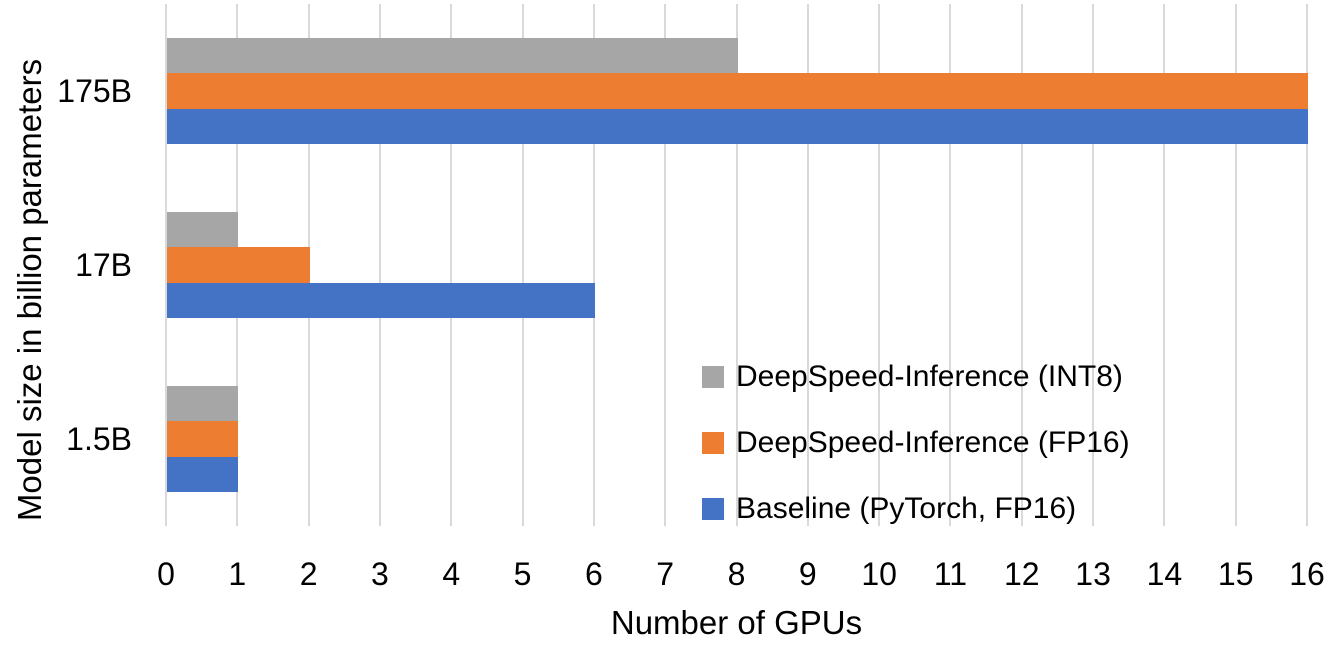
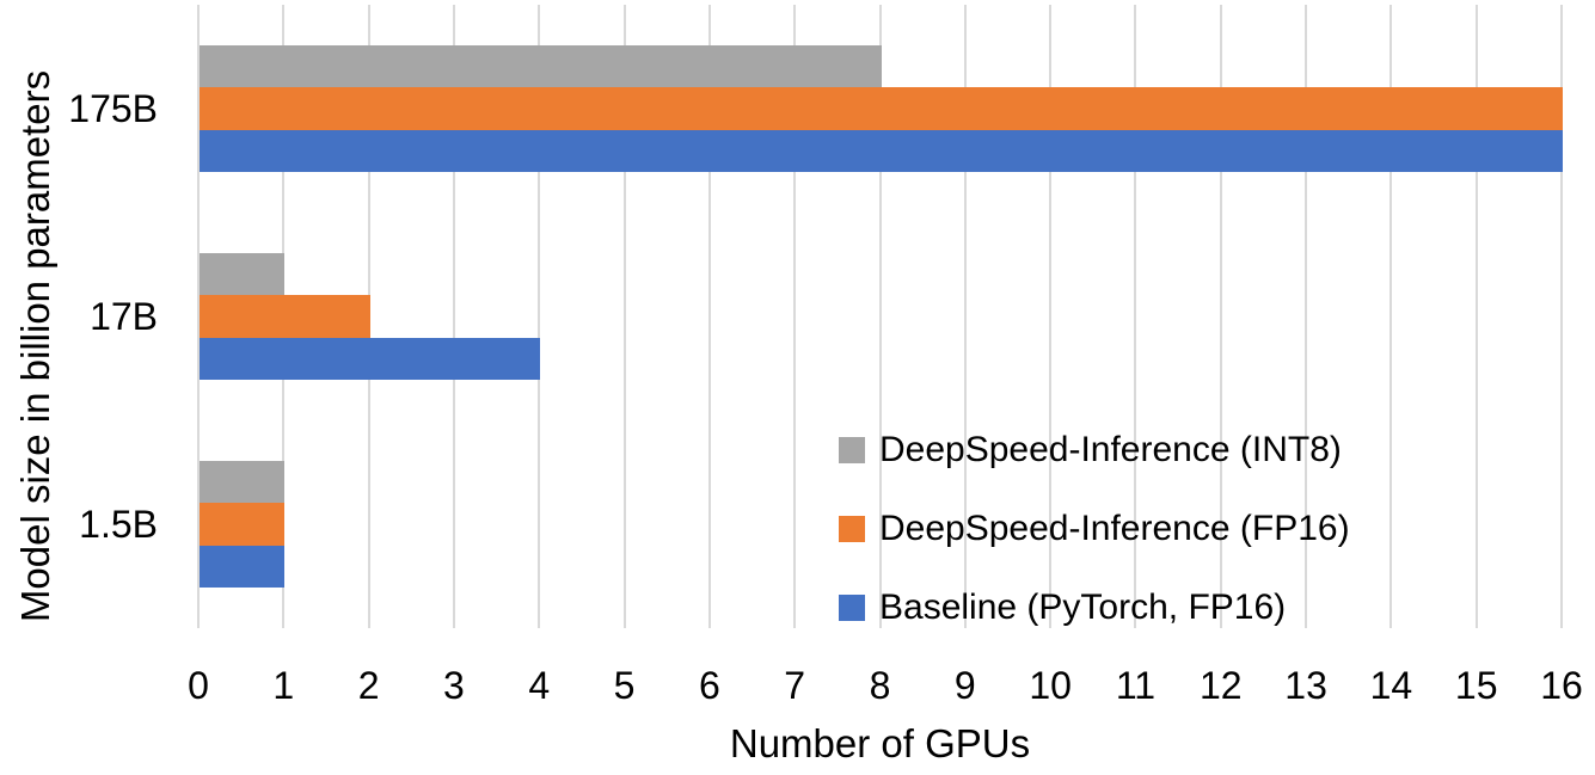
Baseline (PyTorch, FP16)/17B: 6 -> 4
